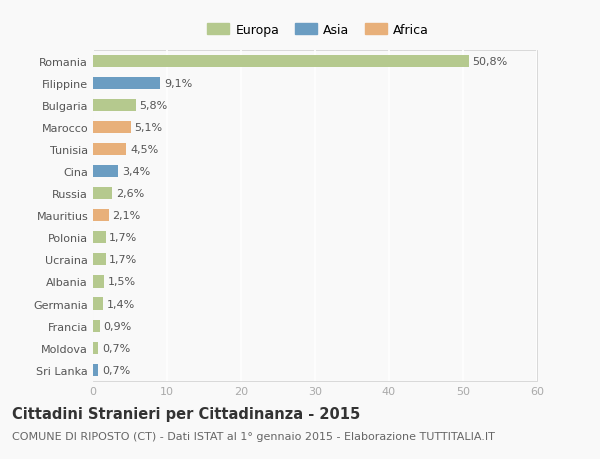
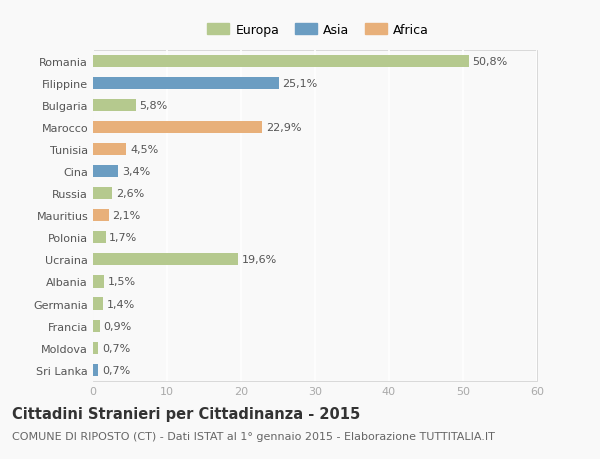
Filippine: 9,1% -> 25,1%
Marocco: 5,1% -> 22,9%
Ucraina: 1,7% -> 19,6%
